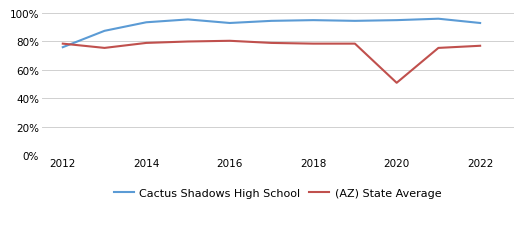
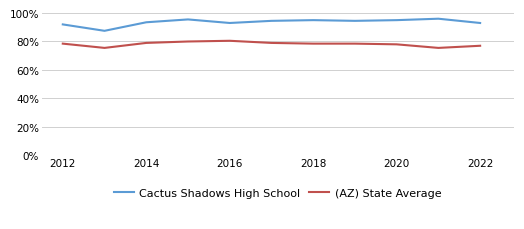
Cactus Shadows High School/2012: 76% -> 92%
(AZ) State Average/2020: 51% -> 78%
